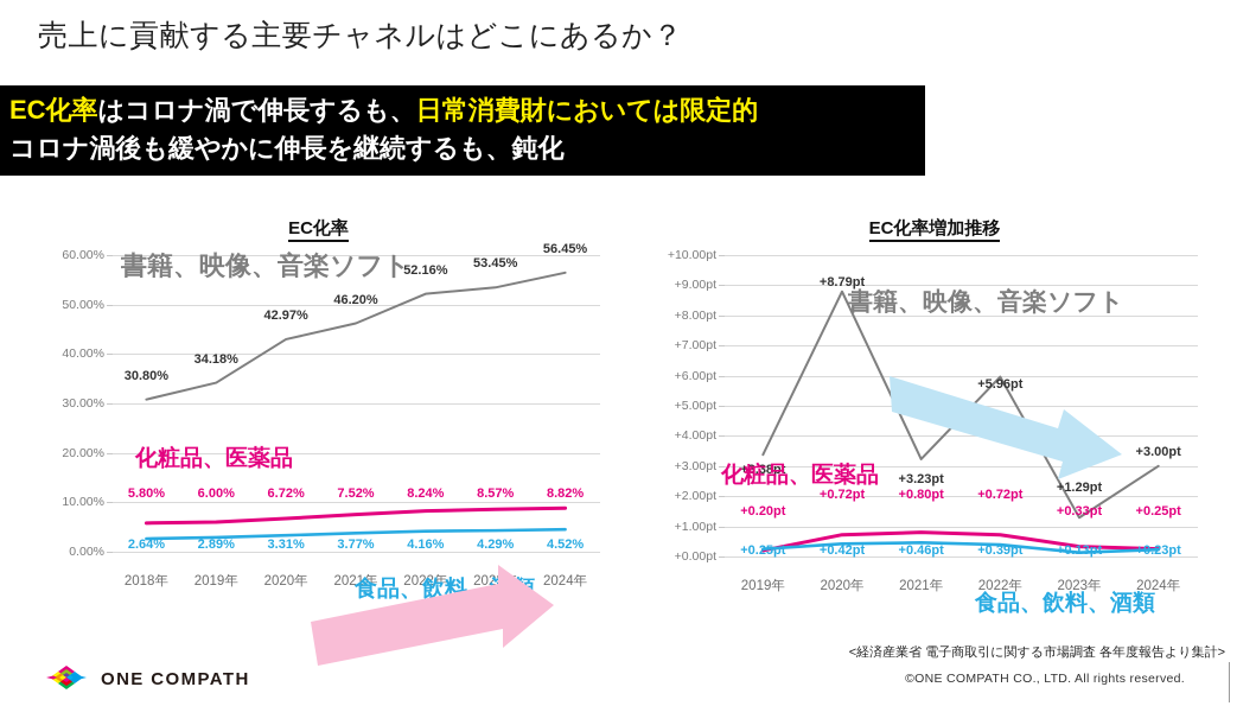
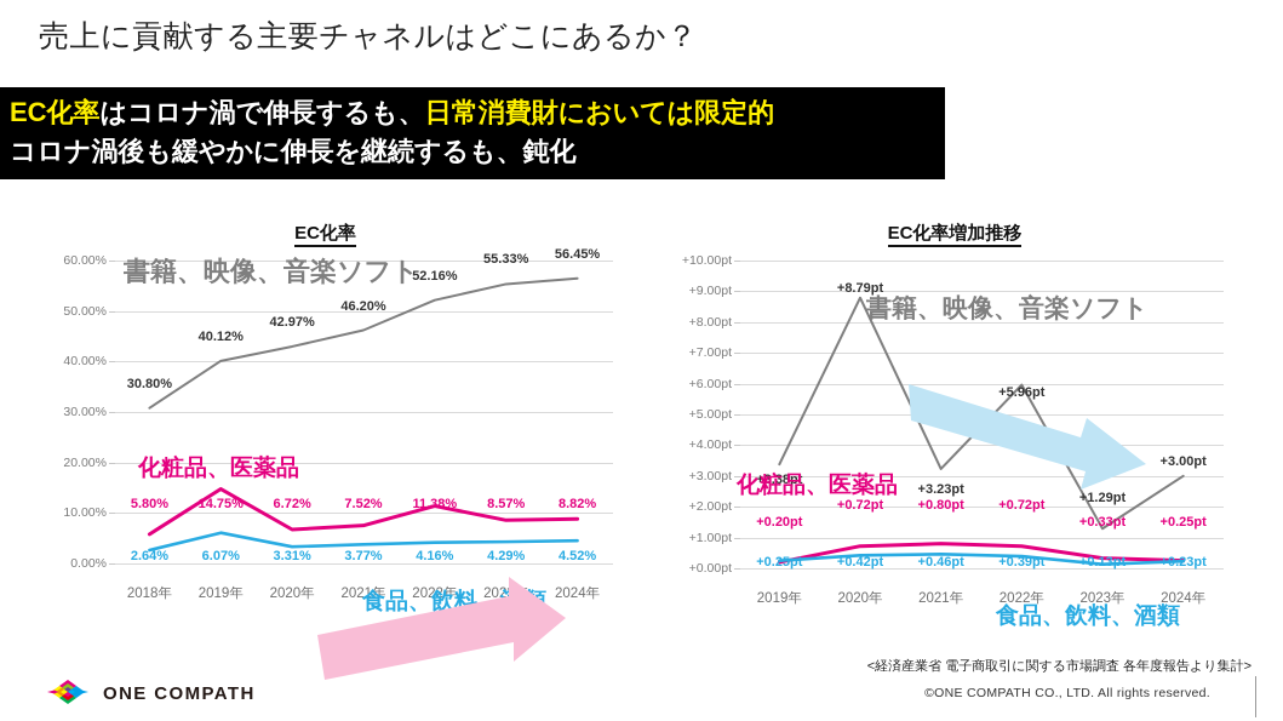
EC化率/書籍、映像、音楽ソフト/2019年: 34.18% -> 40.12%
EC化率/化粧品、医薬品/2019年: 6.00% -> 14.75%
EC化率/食品、飲料、酒類/2019年: 2.89% -> 6.07%
EC化率/化粧品、医薬品/2022年: 8.24% -> 11.38%
EC化率/書籍、映像、音楽ソフト/2023年: 53.45% -> 55.33%
